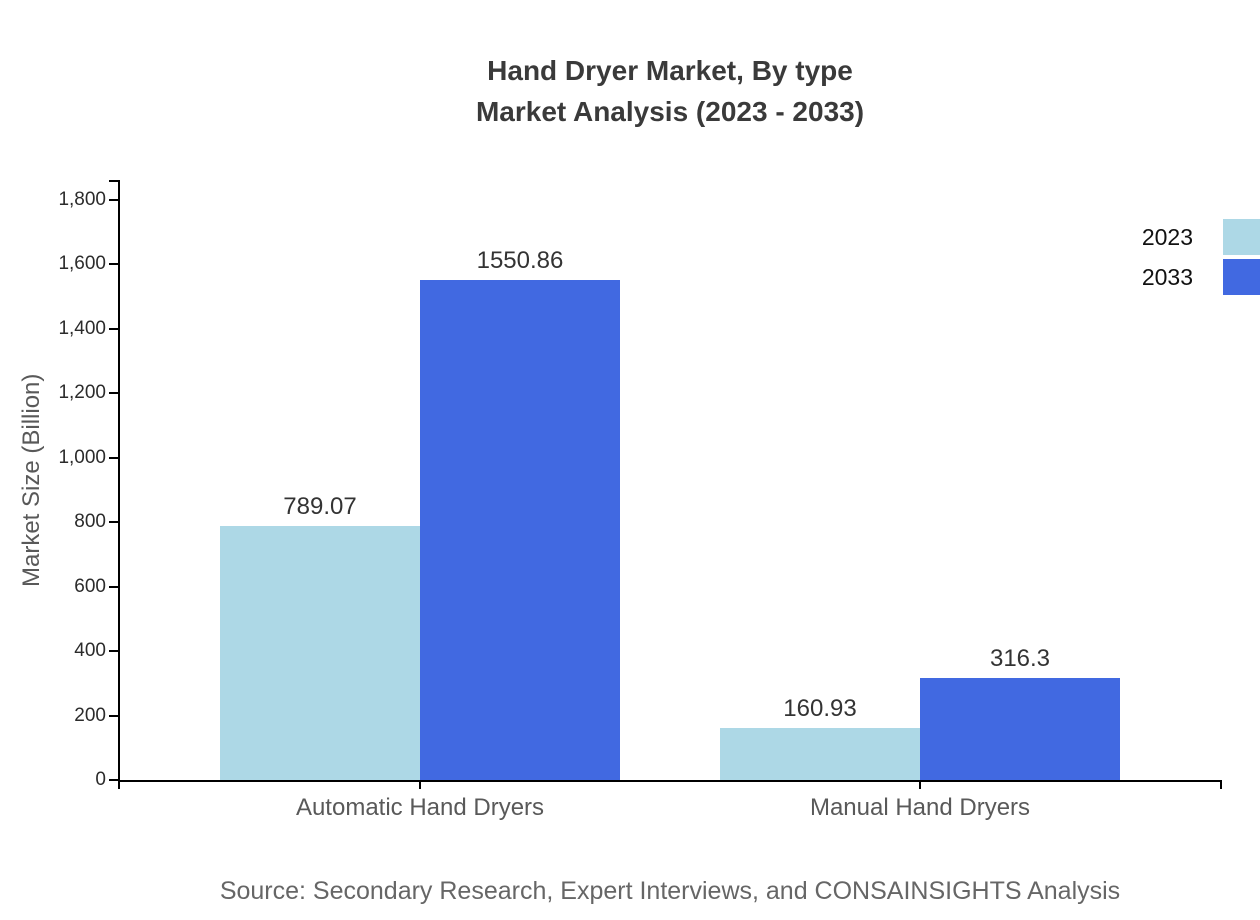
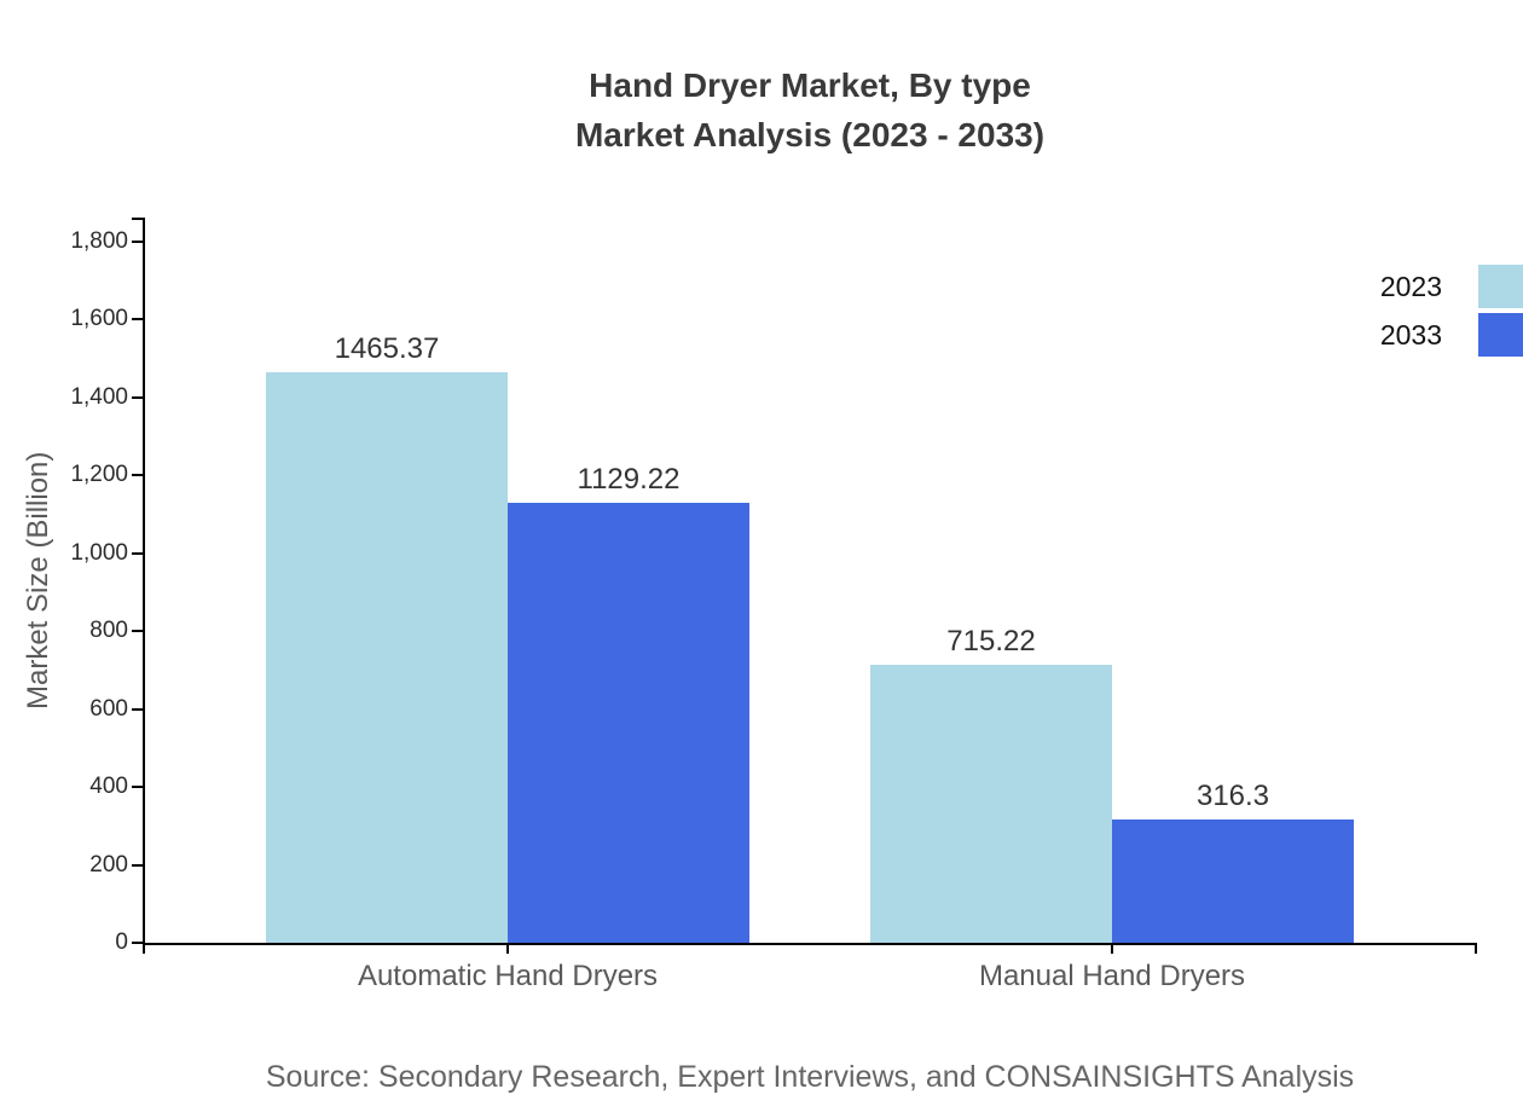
2023/Automatic Hand Dryers: 789.07 -> 1465.37
2033/Automatic Hand Dryers: 1550.86 -> 1129.22
2023/Manual Hand Dryers: 160.93 -> 715.22
